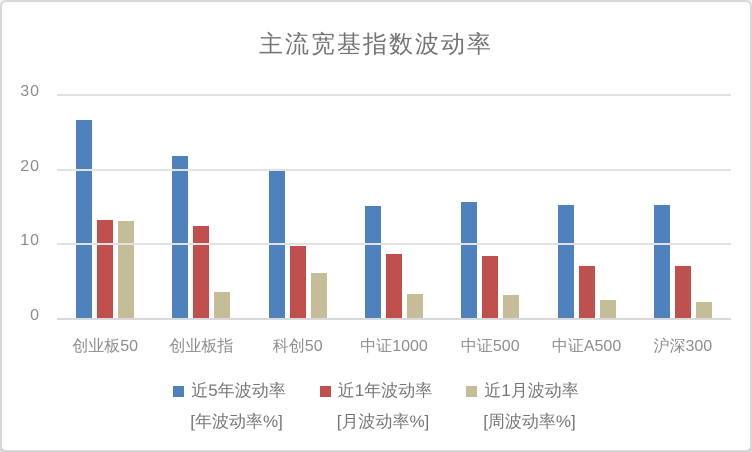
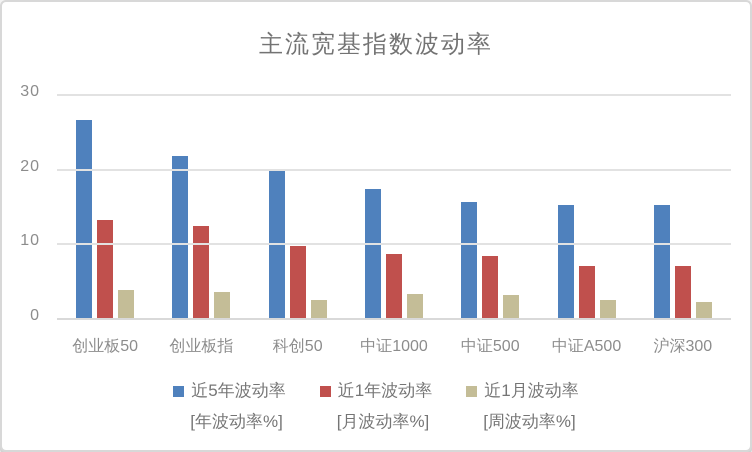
近1月波动率/创业板50: 13 -> 4
近1月波动率/科创50: 6 -> 2
近5年波动率/中证1000: 15 -> 17
